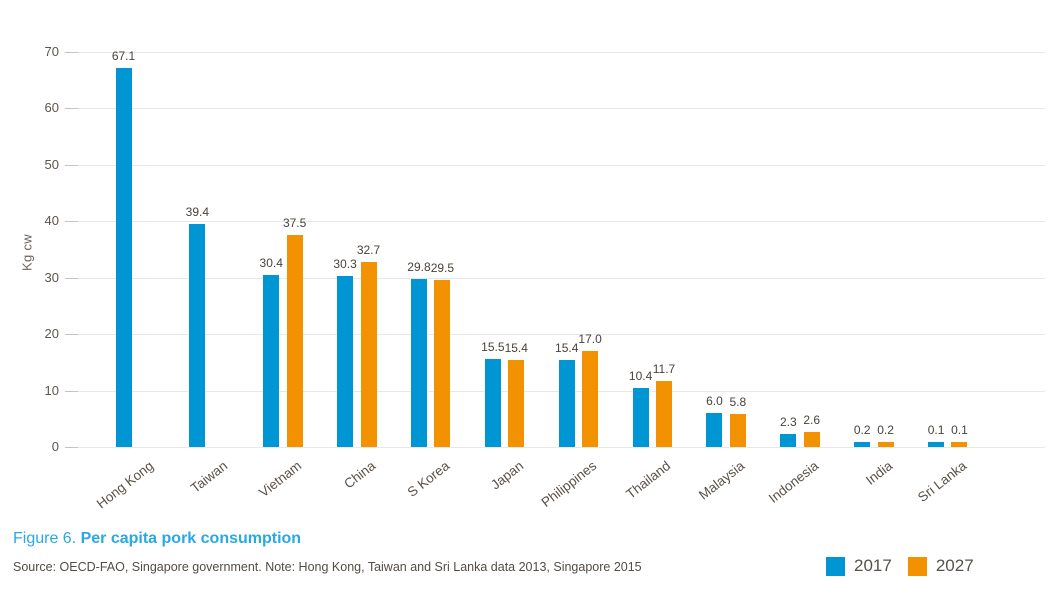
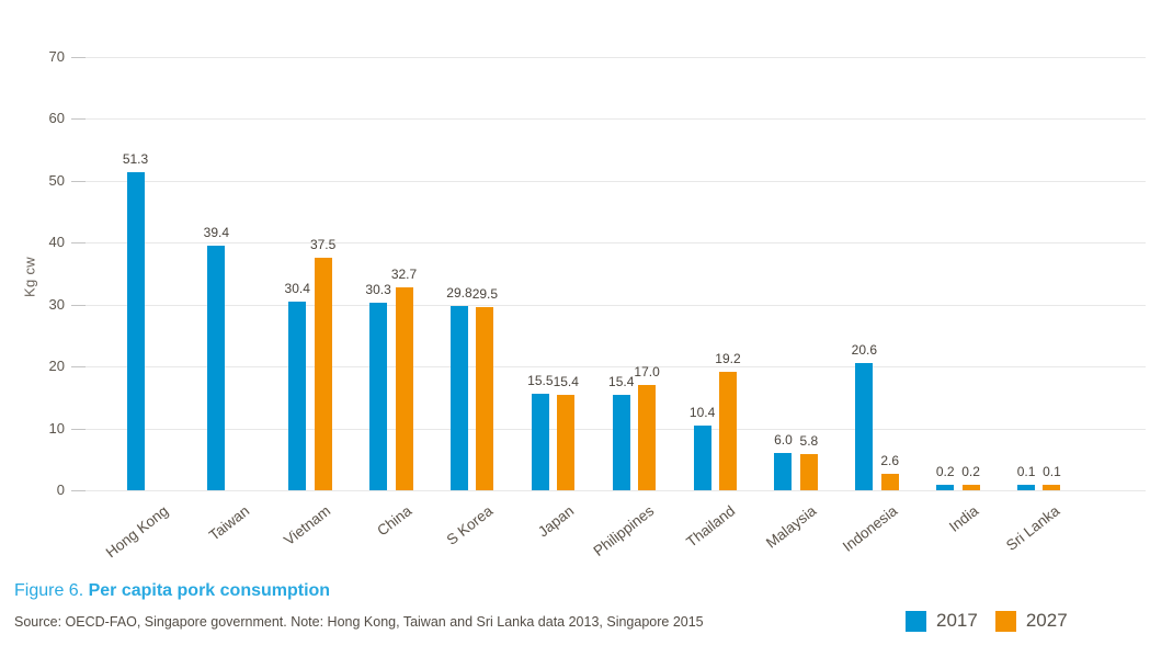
2017/Hong Kong: 67.1 -> 51.3
2027/Thailand: 11.7 -> 19.2
2017/Indonesia: 2.3 -> 20.6
